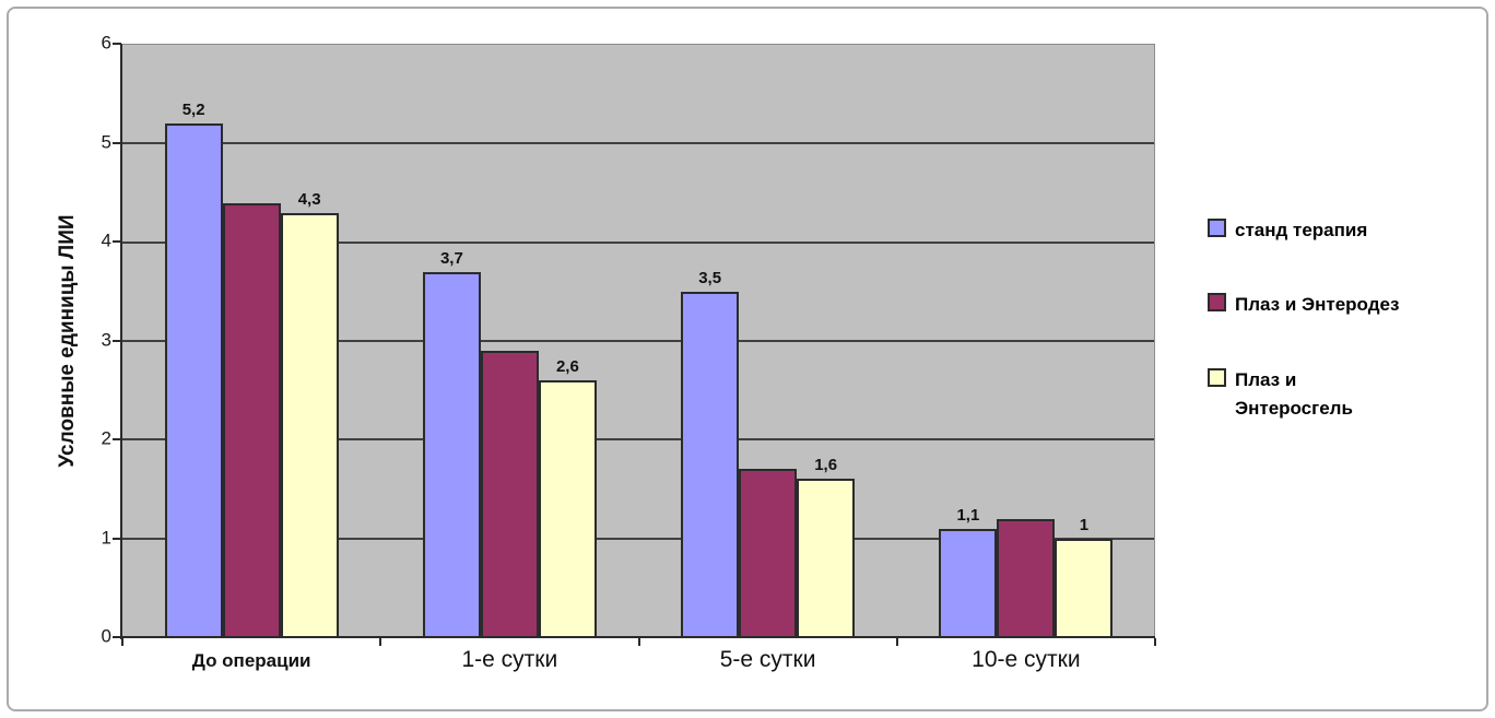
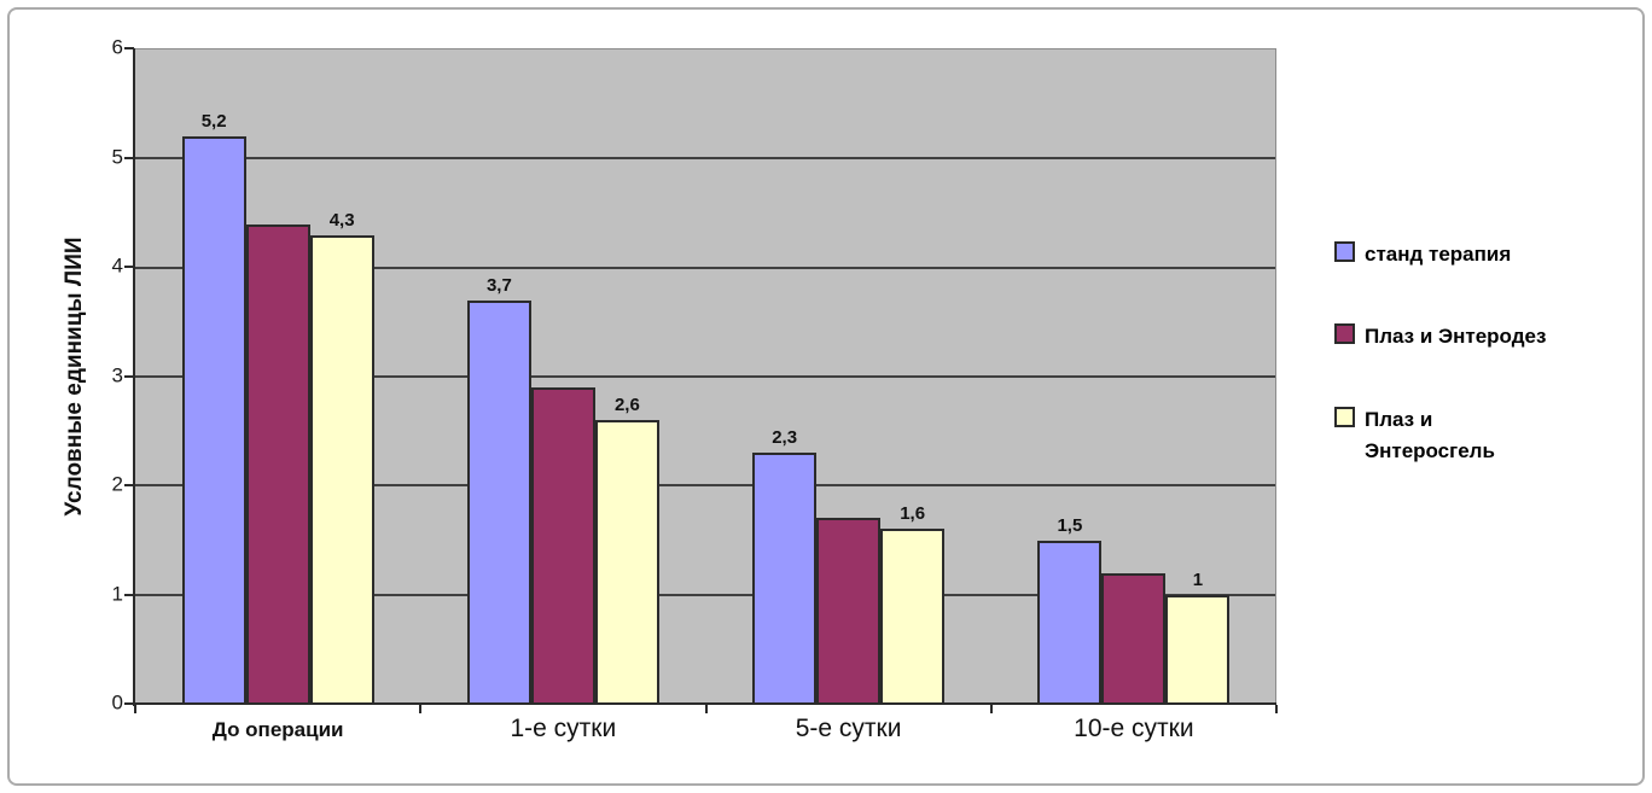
станд терапия/5-е сутки: 3,5 -> 2,3
станд терапия/10-е сутки: 1,1 -> 1,5
